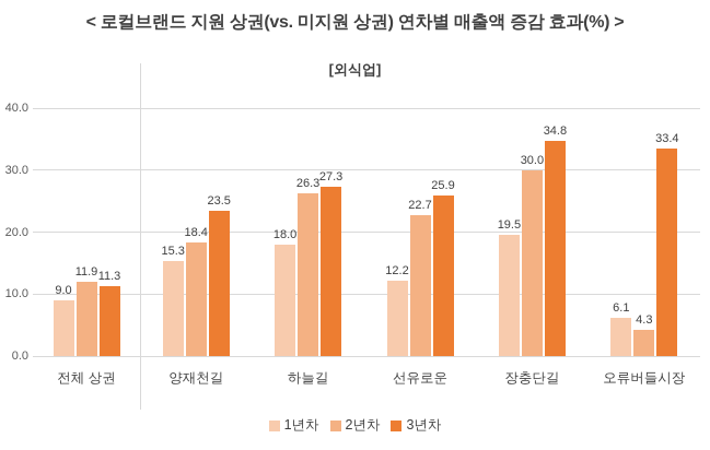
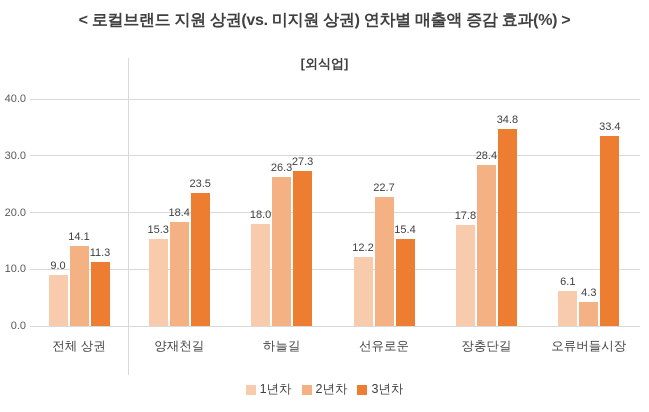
2년차/전체 상권: 11.9 -> 14.1
3년차/선유로운: 25.9 -> 15.4
1년차/장충단길: 19.5 -> 17.8
2년차/장충단길: 30.0 -> 28.4
